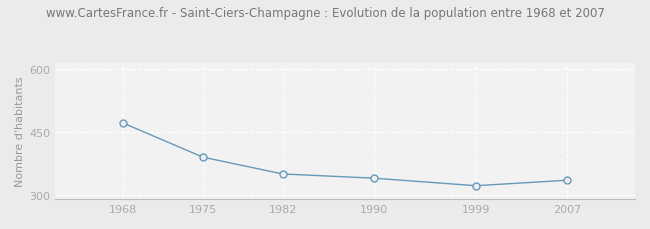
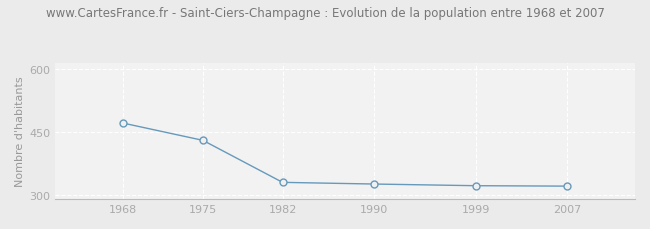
1975: 390 -> 430
1982: 350 -> 330
1990: 340 -> 326
2007: 335 -> 321
